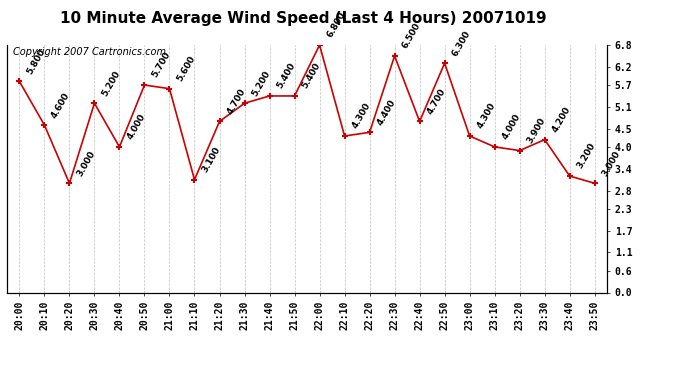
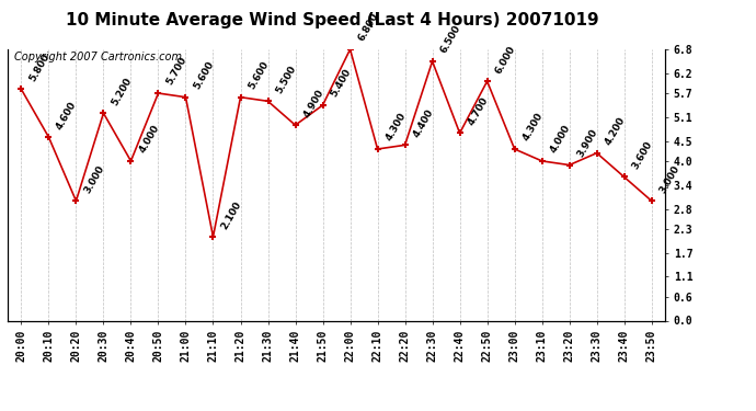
21:10: 3.100 -> 2.100
21:20: 4.700 -> 5.600
21:30: 5.200 -> 5.500
21:40: 5.400 -> 4.900
22:50: 6.300 -> 6.000
23:40: 3.200 -> 3.600
